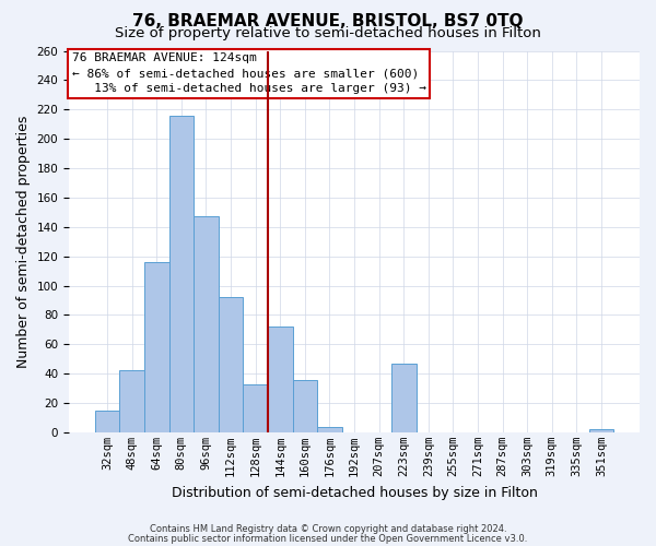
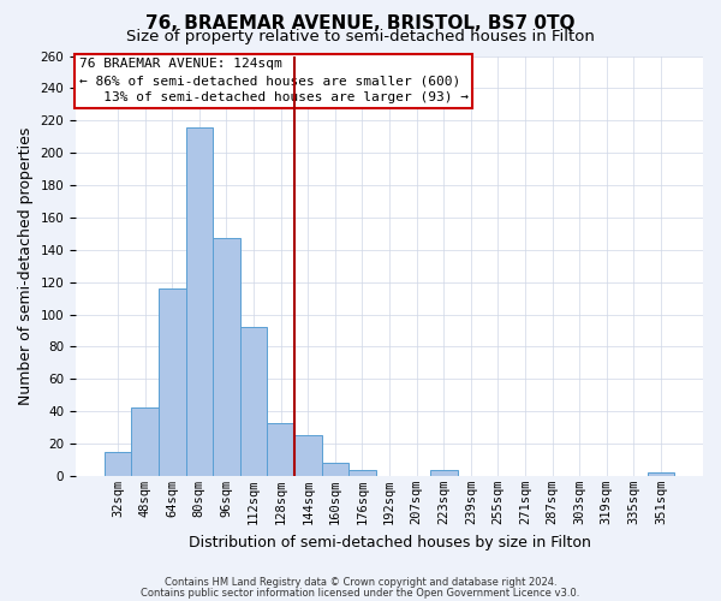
144sqm: 72 -> 25
160sqm: 36 -> 8
223sqm: 47 -> 4
